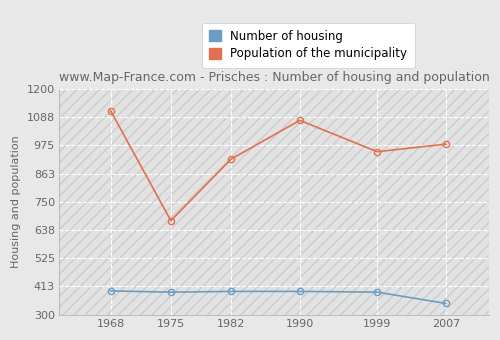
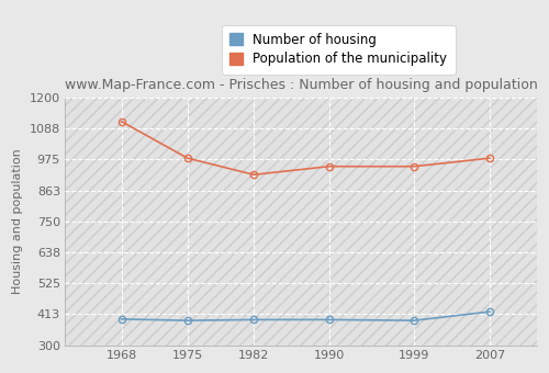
Population of the municipality/1975: 675 -> 980
Population of the municipality/1990: 1075 -> 950
Number of housing/2007: 345 -> 422
